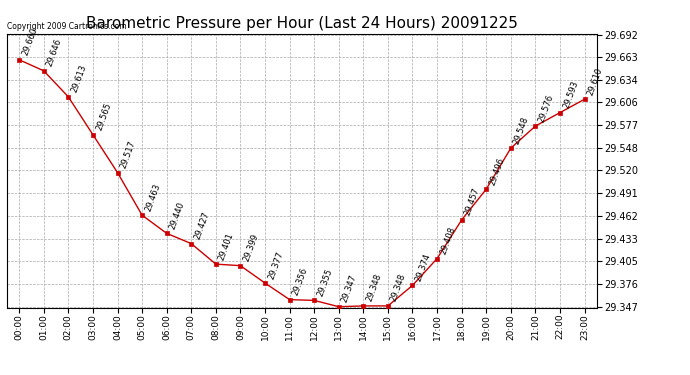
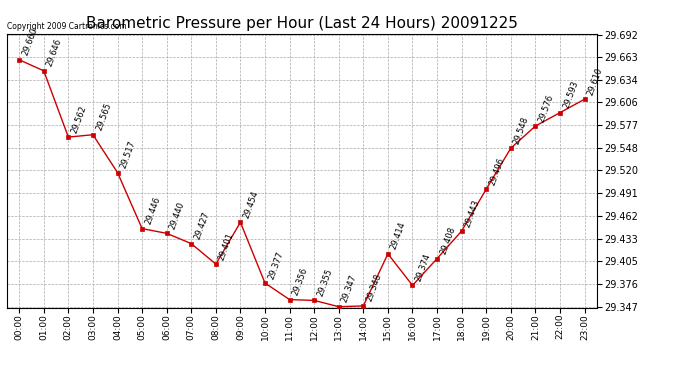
02:00: 29.613 -> 29.562
05:00: 29.463 -> 29.446
09:00: 29.399 -> 29.454
15:00: 29.348 -> 29.414
18:00: 29.457 -> 29.443
